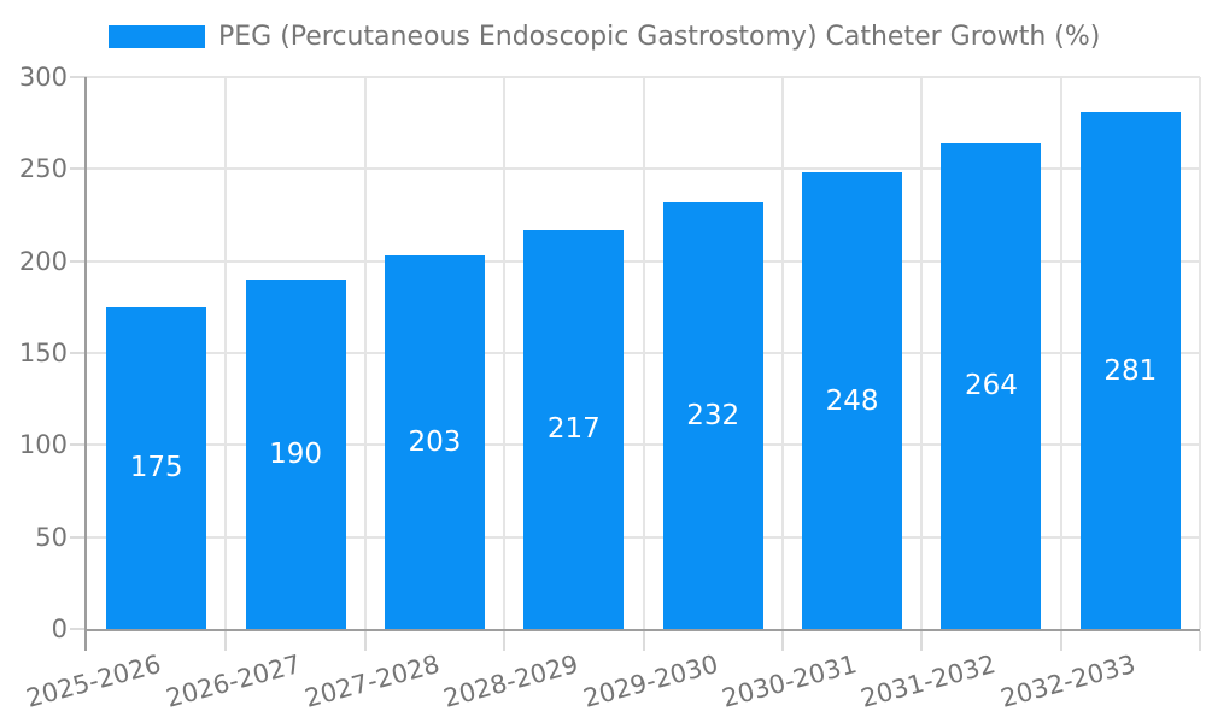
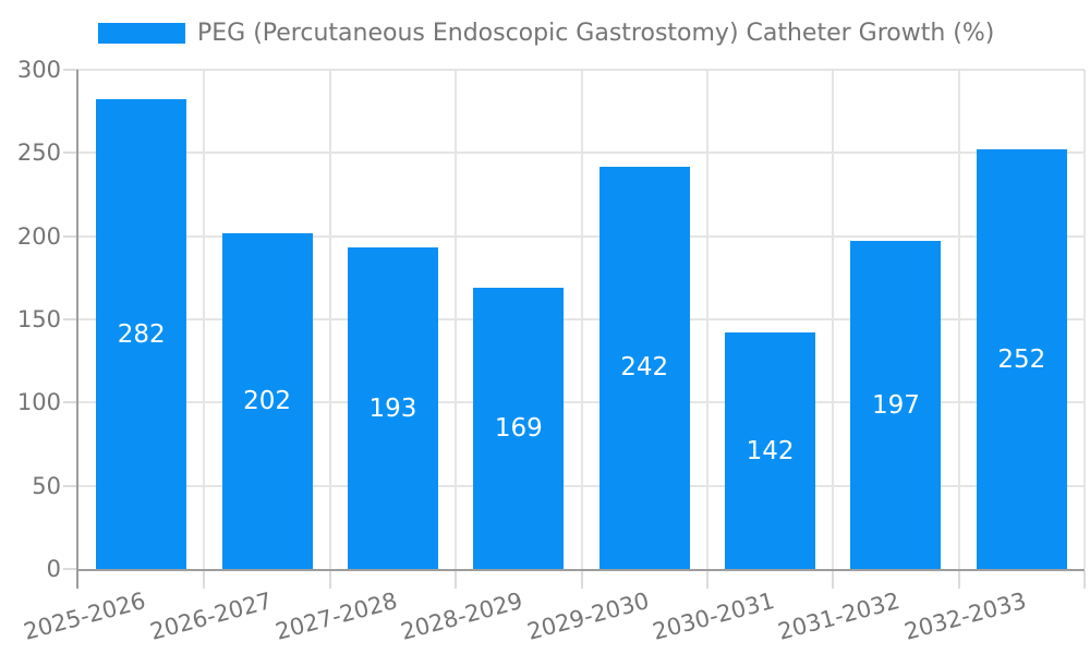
2025-2026: 175 -> 282
2026-2027: 190 -> 202
2027-2028: 203 -> 193
2028-2029: 217 -> 169
2029-2030: 232 -> 242
2030-2031: 248 -> 142
2031-2032: 264 -> 197
2032-2033: 281 -> 252
